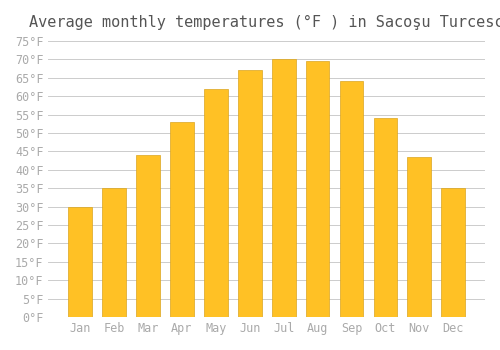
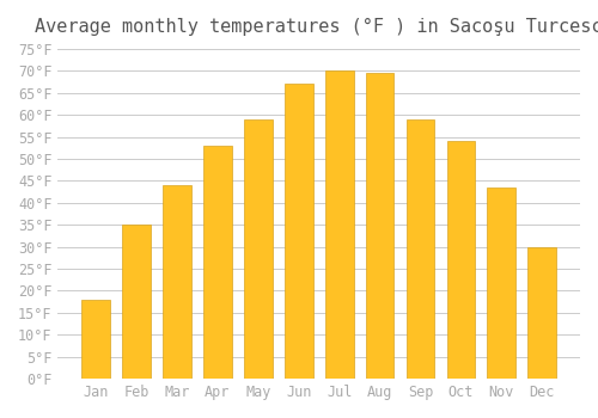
Jan: 30.0°F -> 18.0°F
May: 62.0°F -> 59.0°F
Sep: 64.0°F -> 59.0°F
Dec: 35.0°F -> 30.0°F
